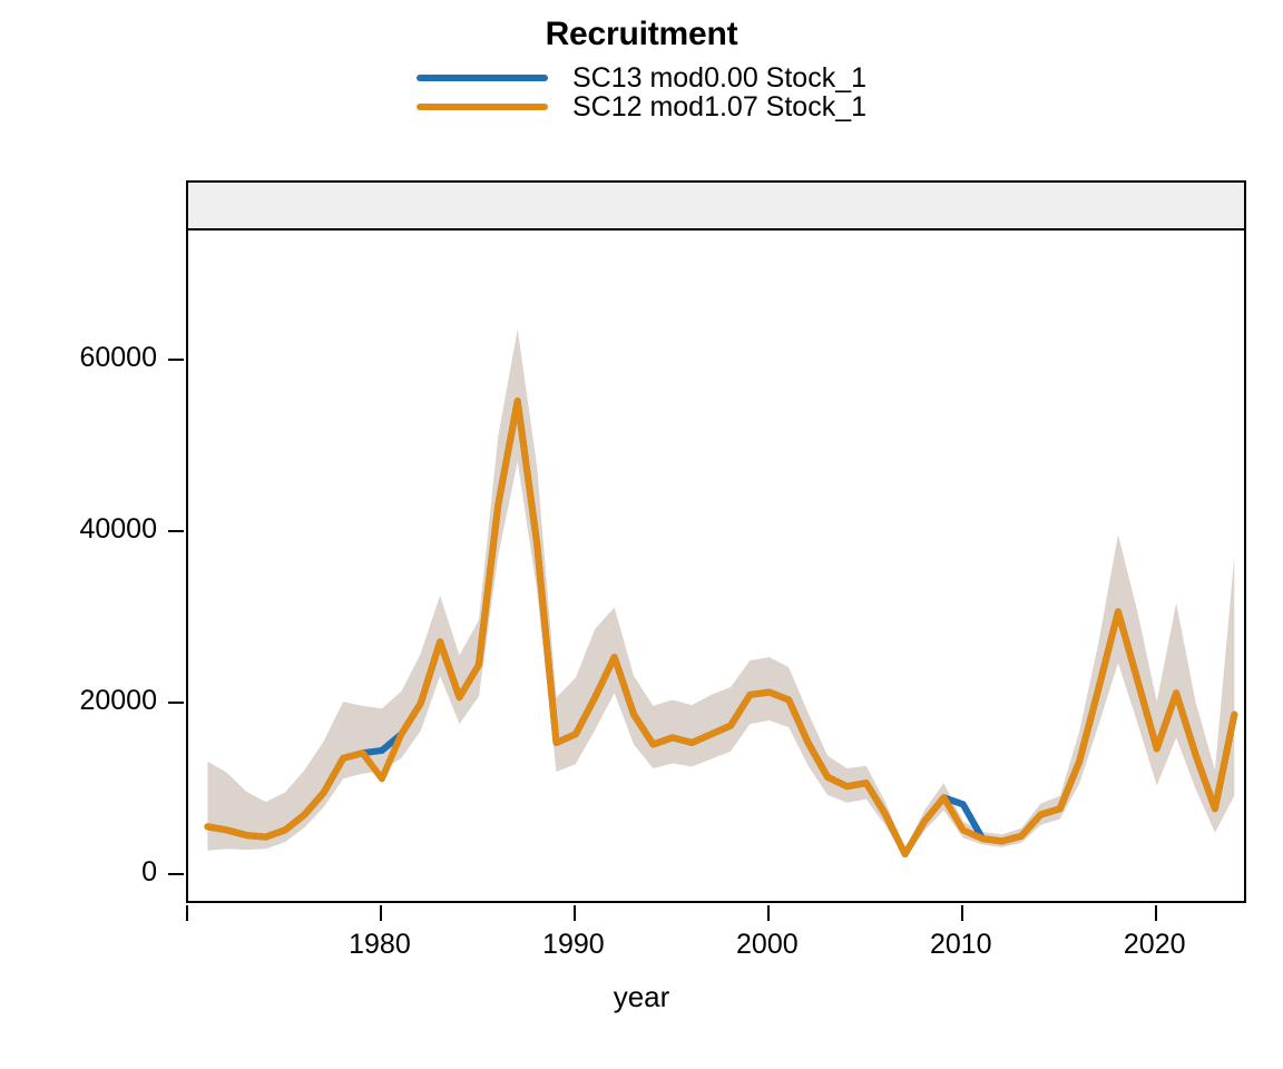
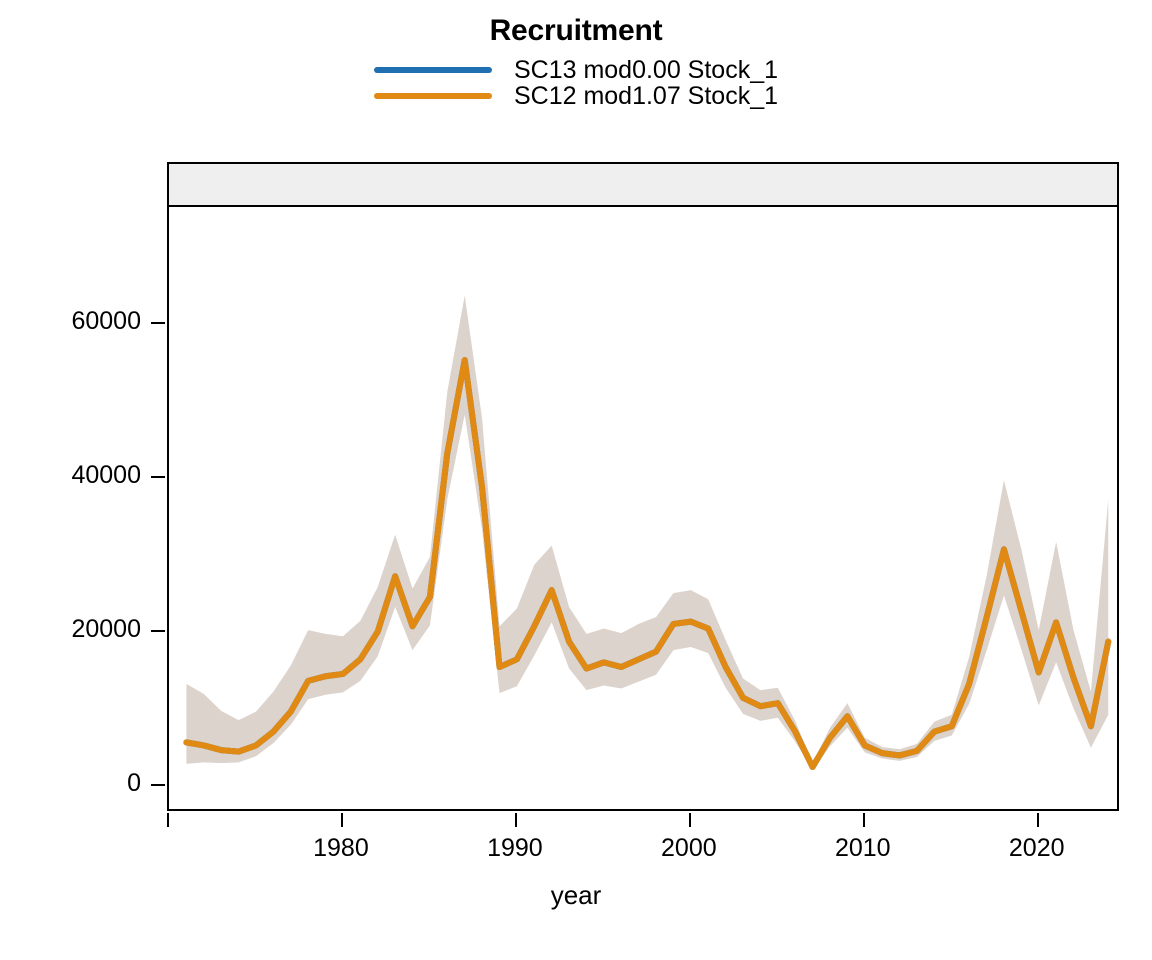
SC12 mod1.07 Stock_1/1980: 11000 -> 14000
SC13 mod0.00 Stock_1/2010: 8000 -> 5000
